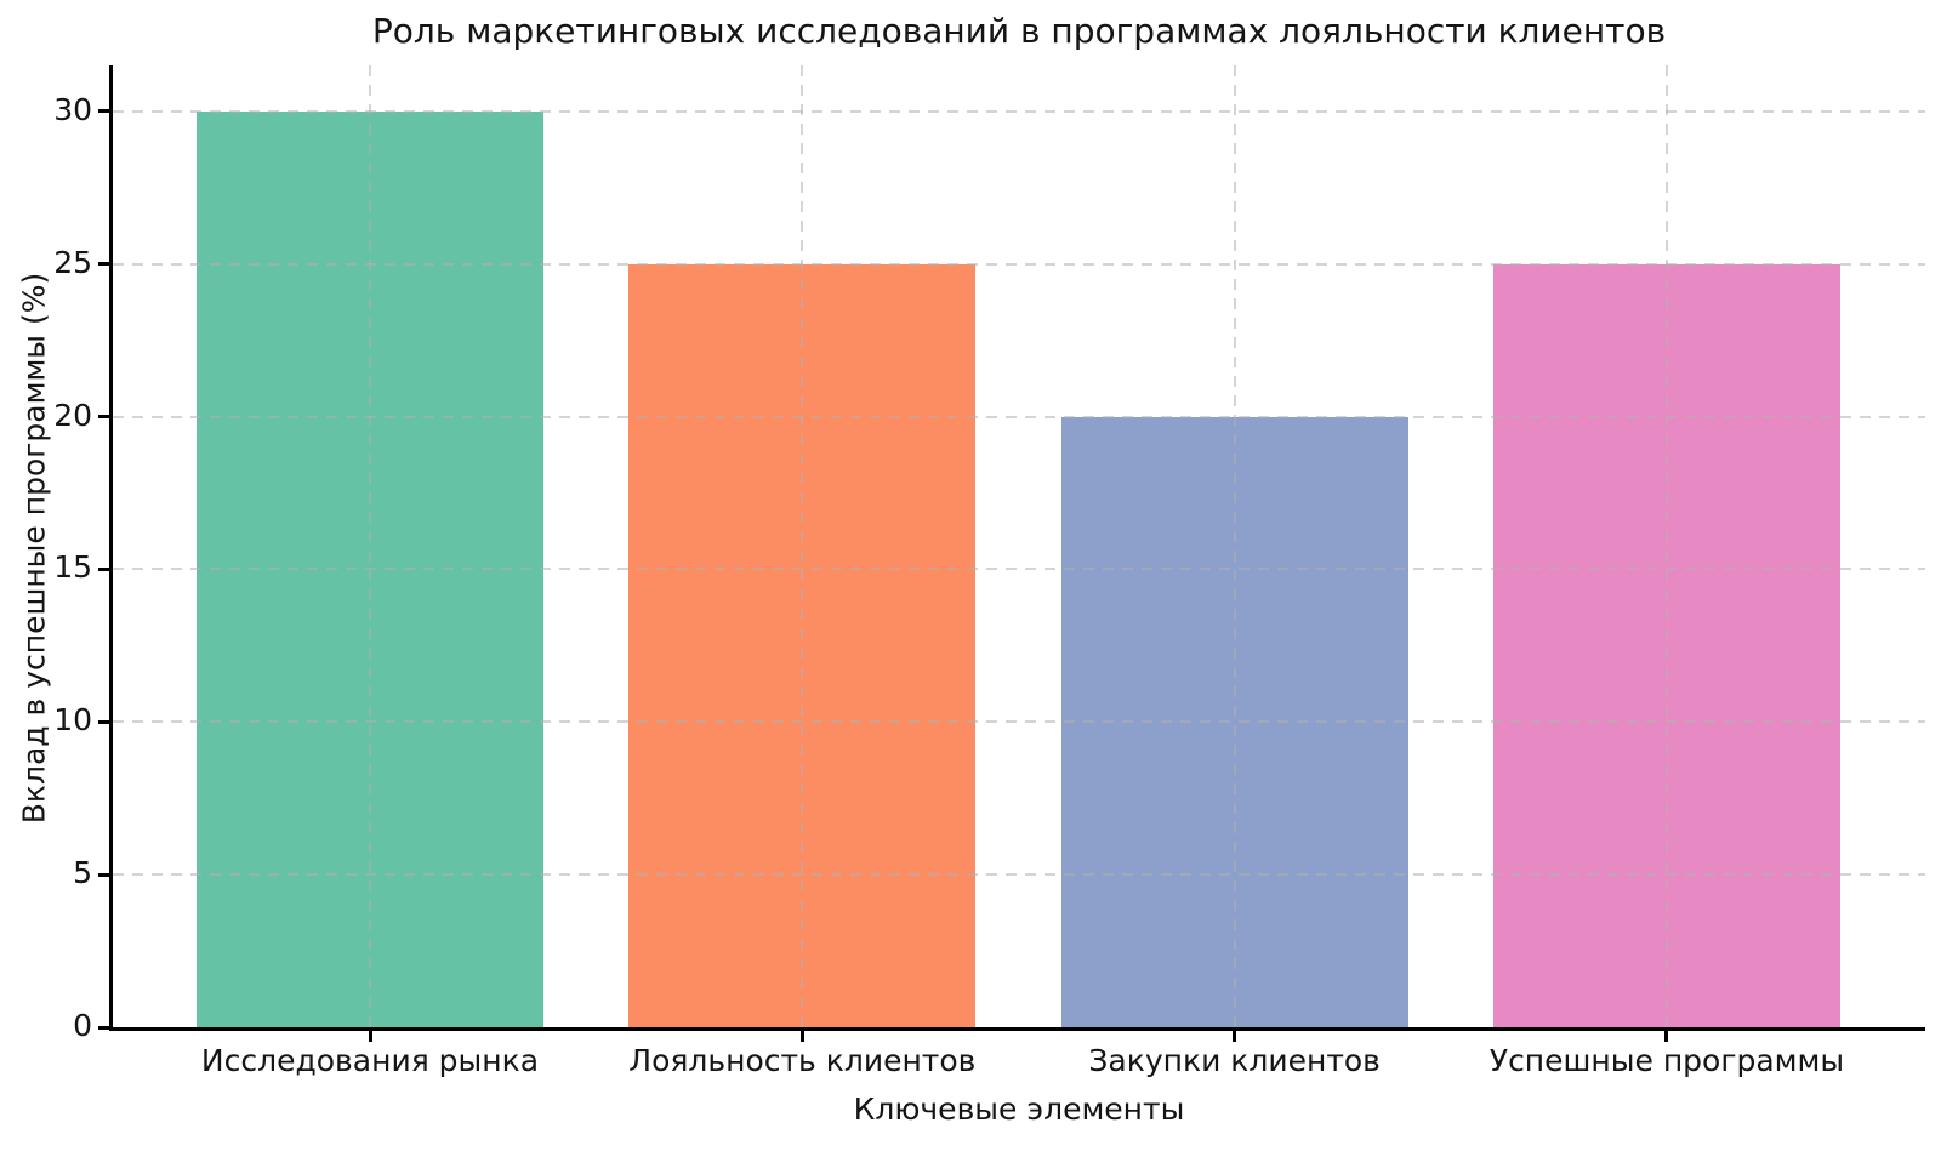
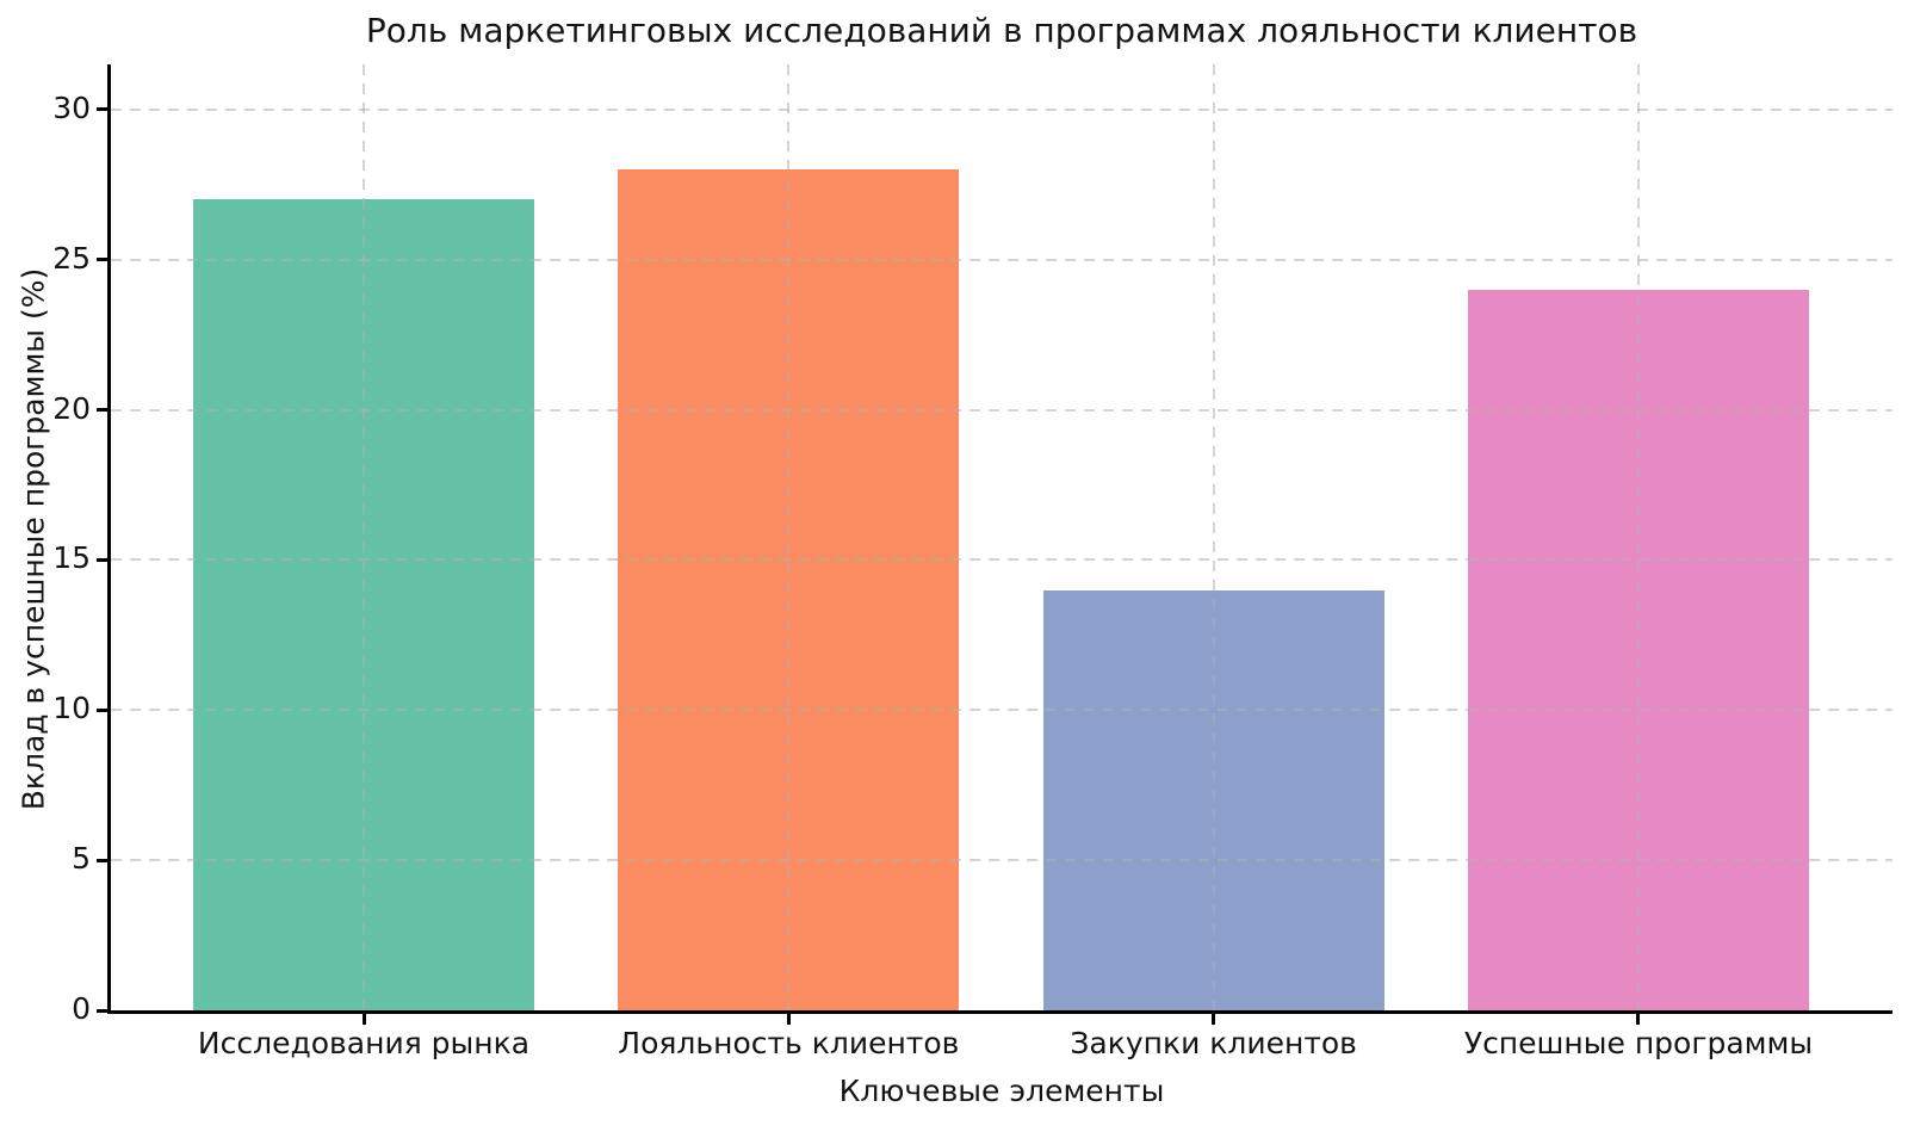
Исследования рынка: 30 -> 27
Лояльность клиентов: 25 -> 28
Закупки клиентов: 20 -> 14
Успешные программы: 25 -> 24
